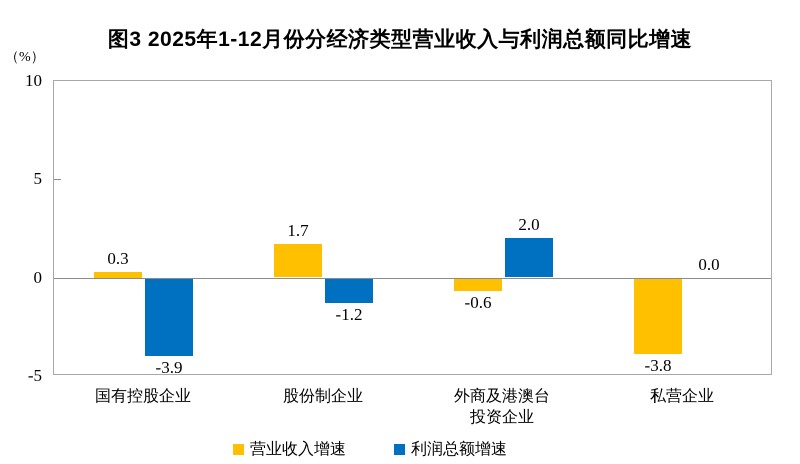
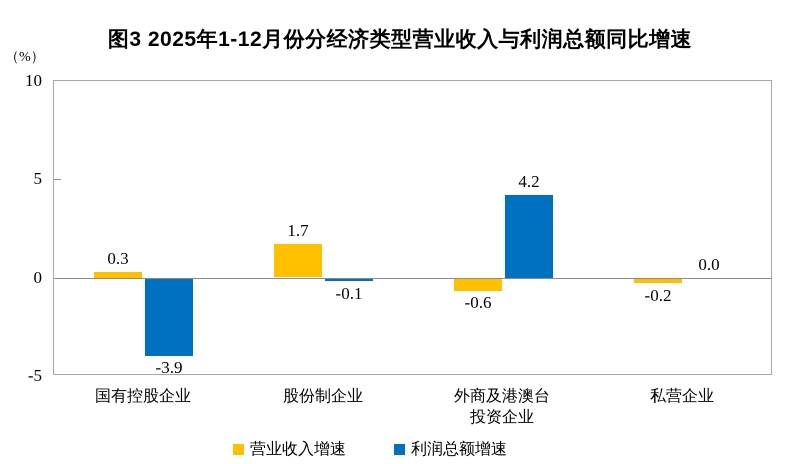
利润总额增速/股份制企业: -1.2 -> -0.1
利润总额增速/外商及港澳台 投资企业: 2.0 -> 4.2
营业收入增速/私营企业: -3.8 -> -0.2
